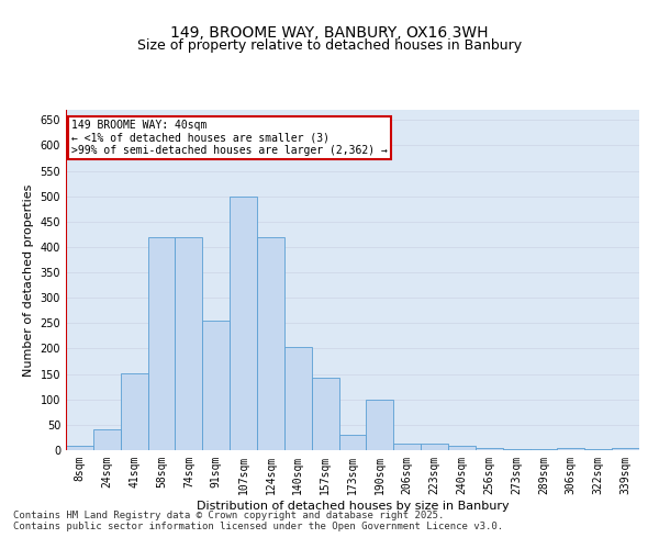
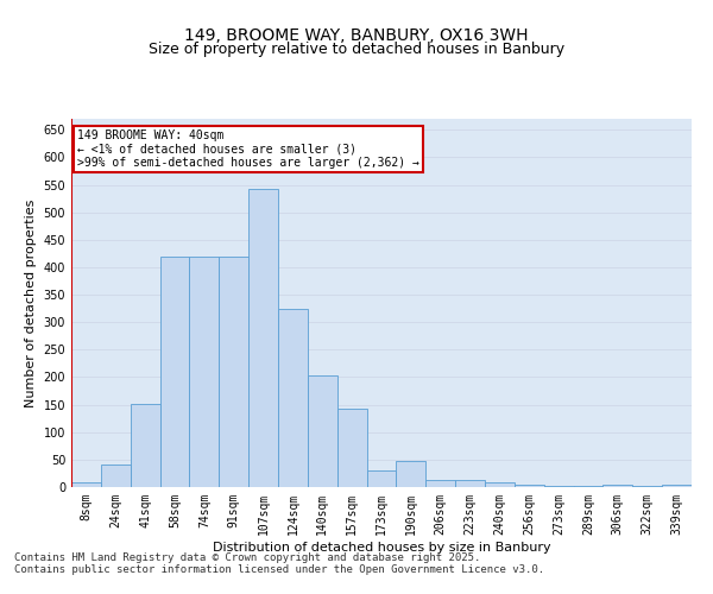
91sqm: 255 -> 420
107sqm: 500 -> 543
124sqm: 420 -> 325
190sqm: 100 -> 48
